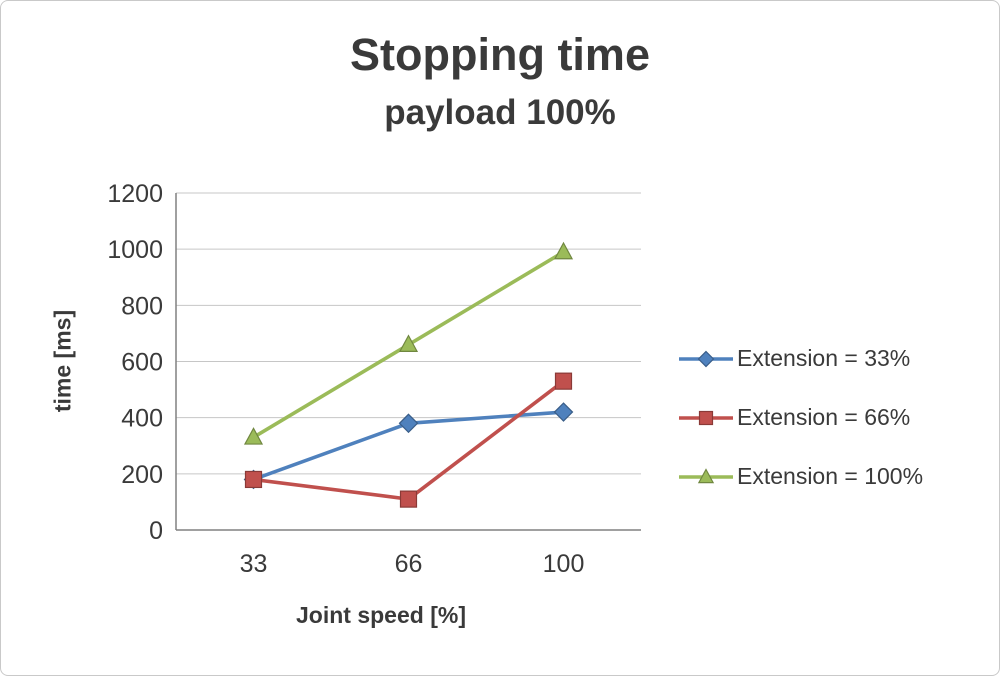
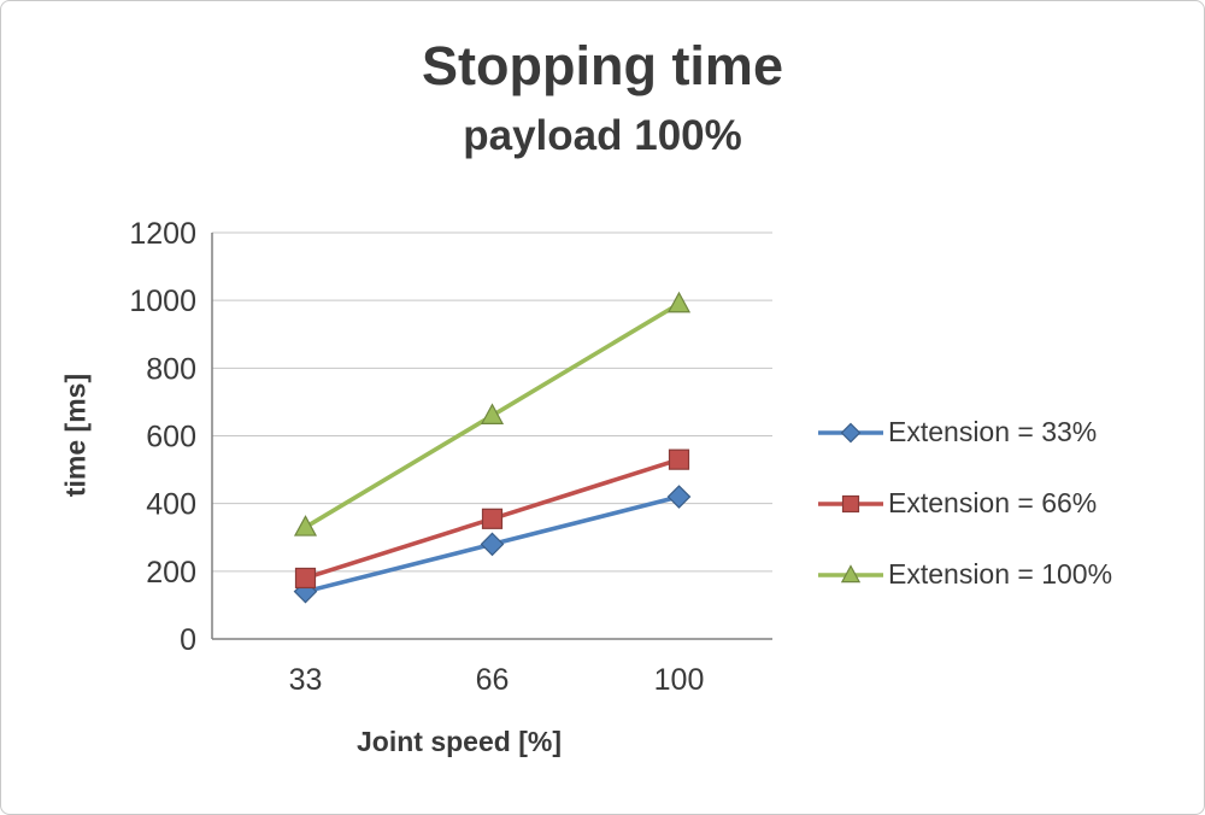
Extension = 33%/33: 180 -> 140
Extension = 33%/66: 380 -> 280
Extension = 66%/66: 110 -> 360
